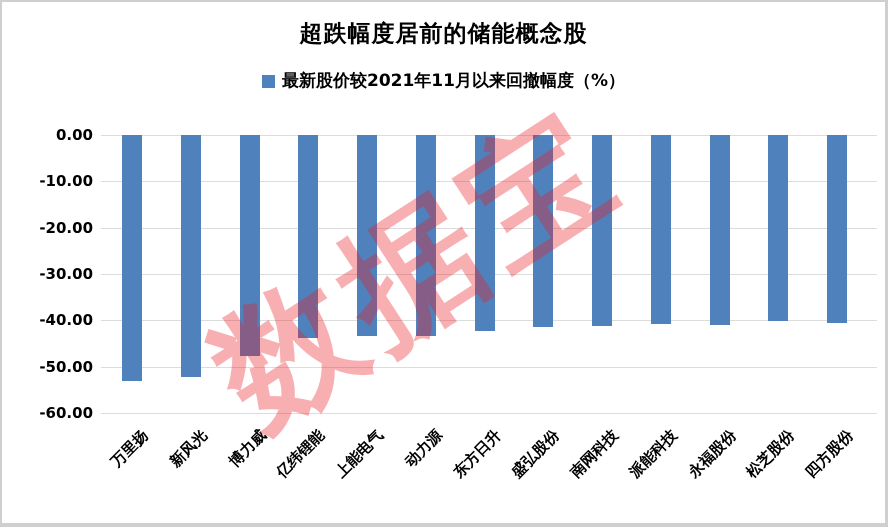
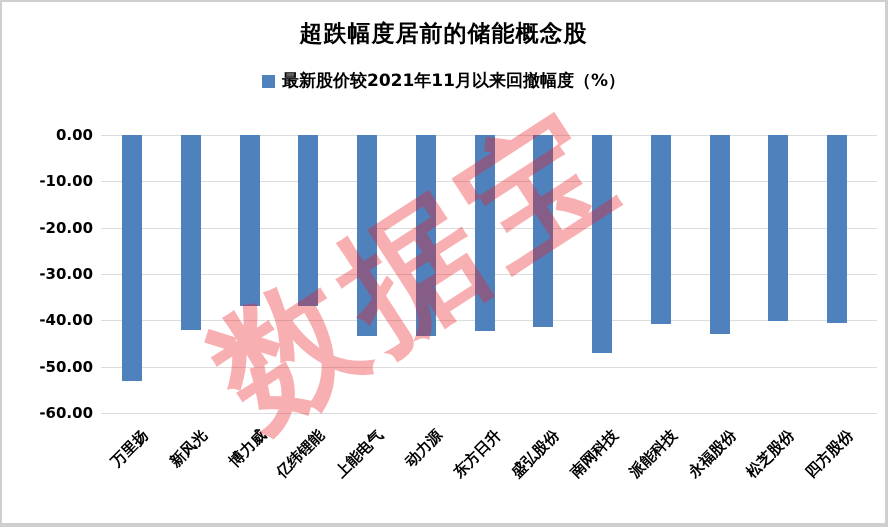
新风光: -52 -> -42
博力威: -48 -> -37
亿纬锂能: -44 -> -37
南网科技: -41 -> -47
永福股份: -41 -> -43
